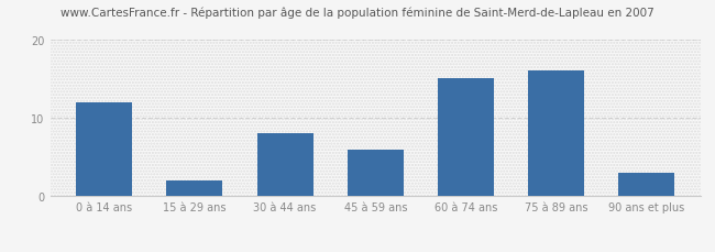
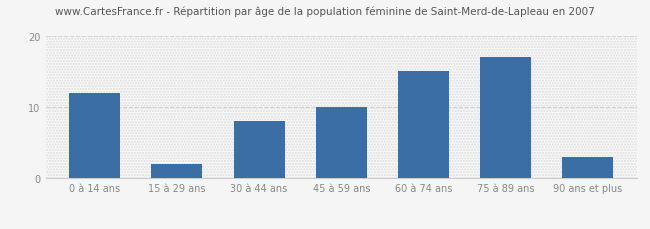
45 à 59 ans: 6 -> 10
75 à 89 ans: 16 -> 17
